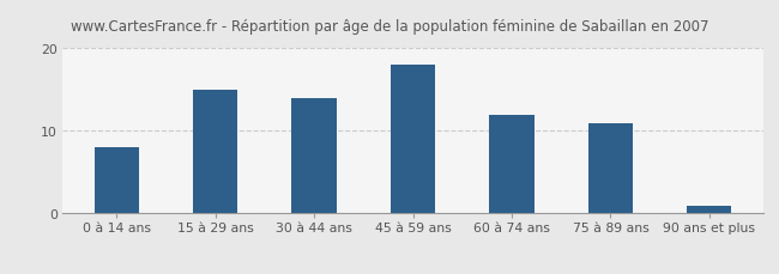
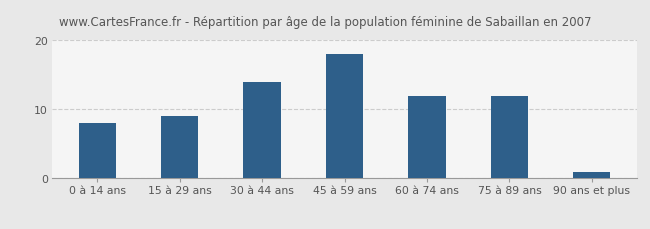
15 à 29 ans: 15 -> 9
75 à 89 ans: 11 -> 12
